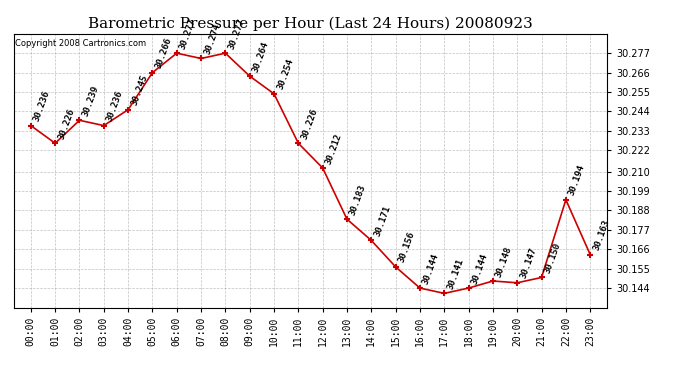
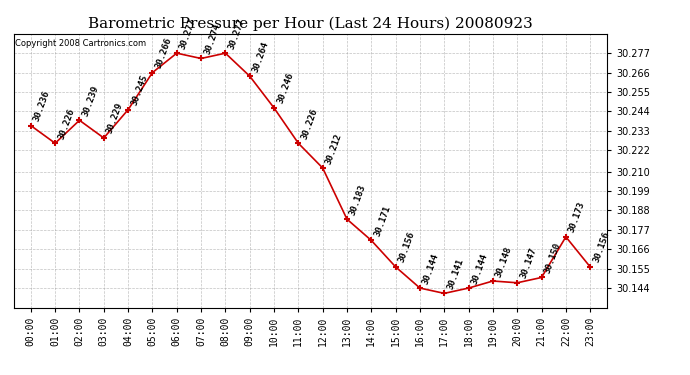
03:00: 30.236 -> 30.229
10:00: 30.254 -> 30.246
22:00: 30.194 -> 30.173
23:00: 30.163 -> 30.156
